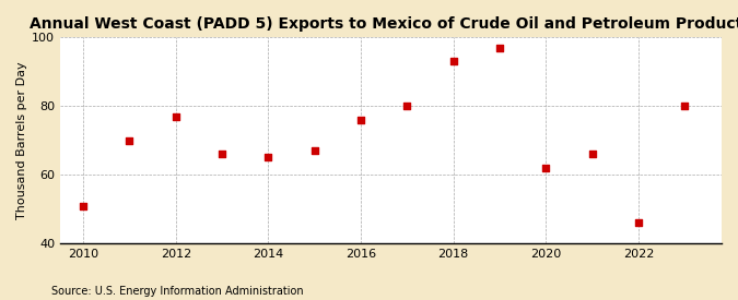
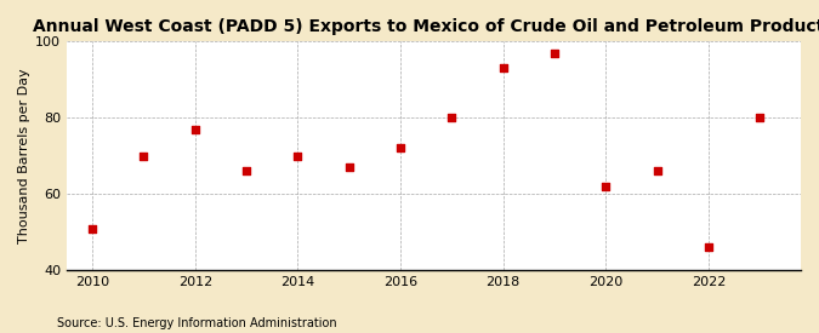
2014: 65 -> 70
2016: 76 -> 72
